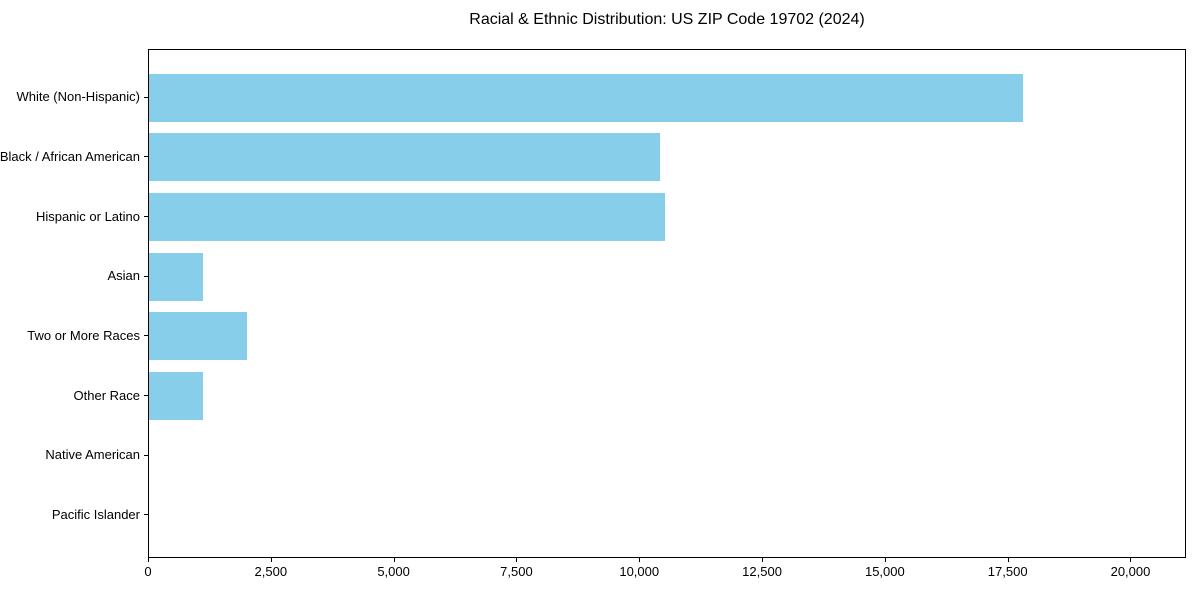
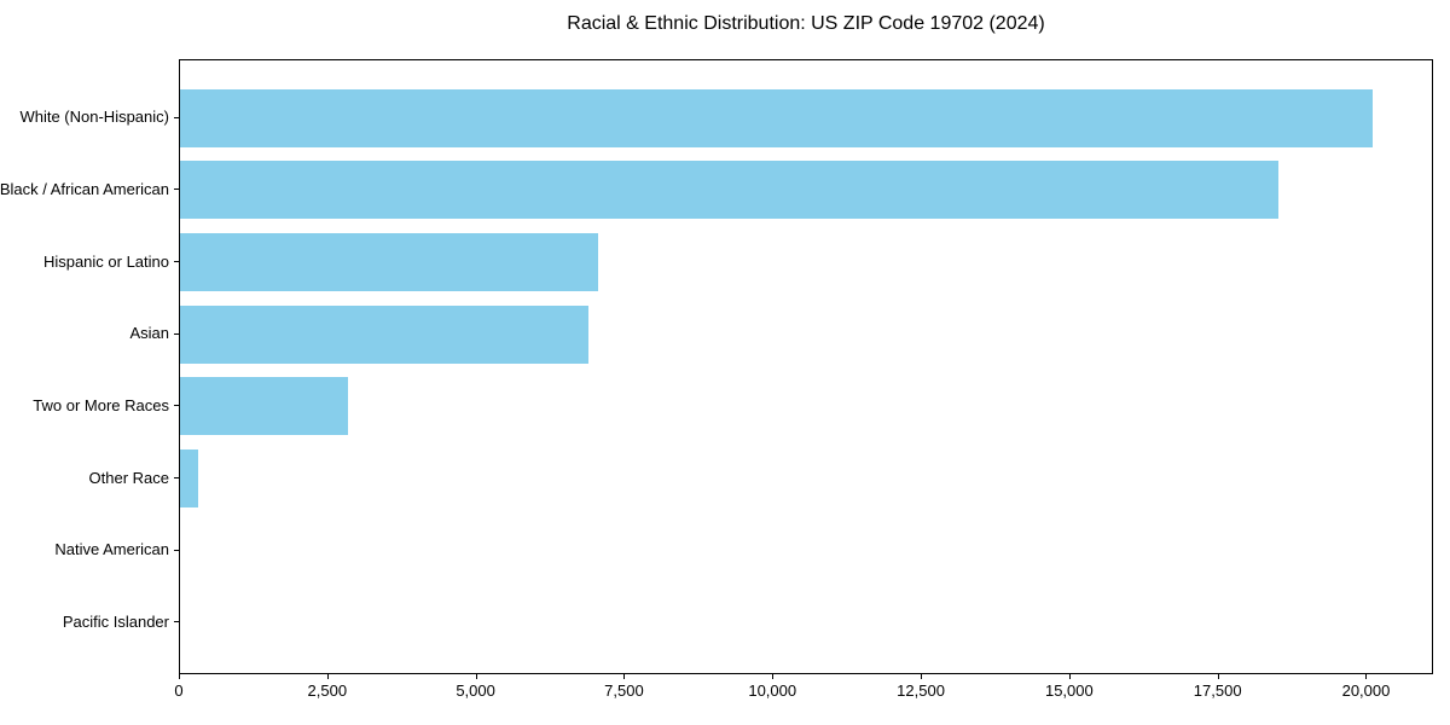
White (Non-Hispanic): 17800 -> 20100
Black / African American: 10400 -> 18500
Hispanic or Latino: 10500 -> 7000
Asian: 1100 -> 6900
Two or More Races: 2000 -> 2800
Other Race: 1100 -> 300
